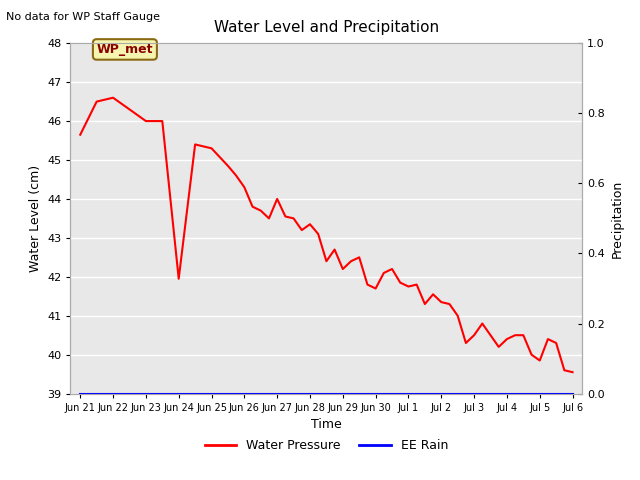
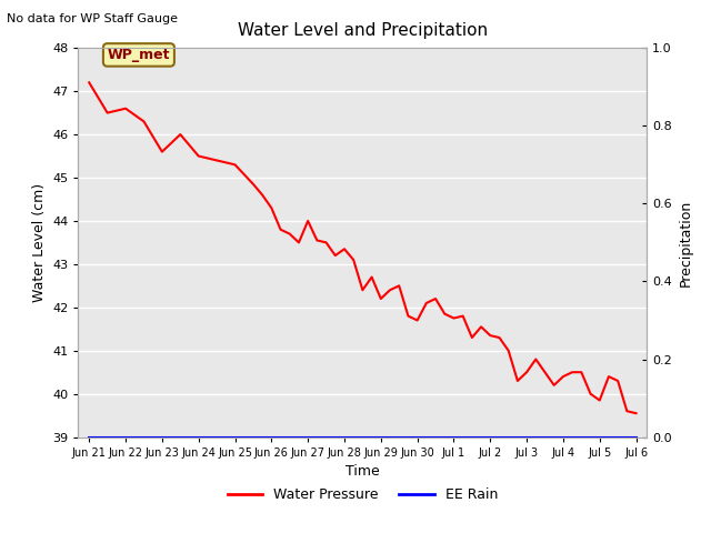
Jun 21: 45.65 -> 47.20
Jun 23: 46.00 -> 45.60
Jun 24: 41.95 -> 45.50
